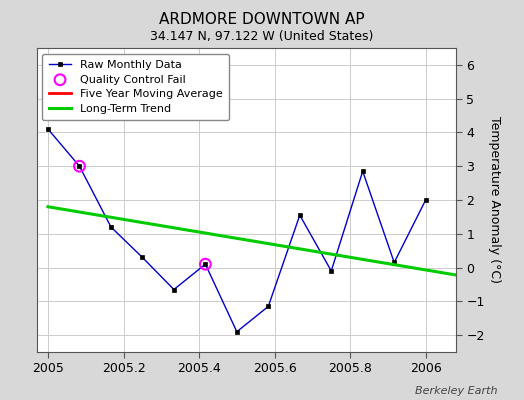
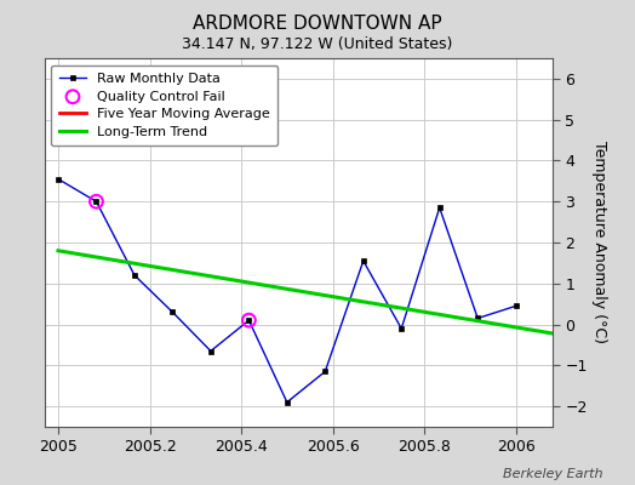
Raw Monthly Data/2005: 4.10 -> 3.55
Raw Monthly Data/2006: 2.00 -> 0.45
